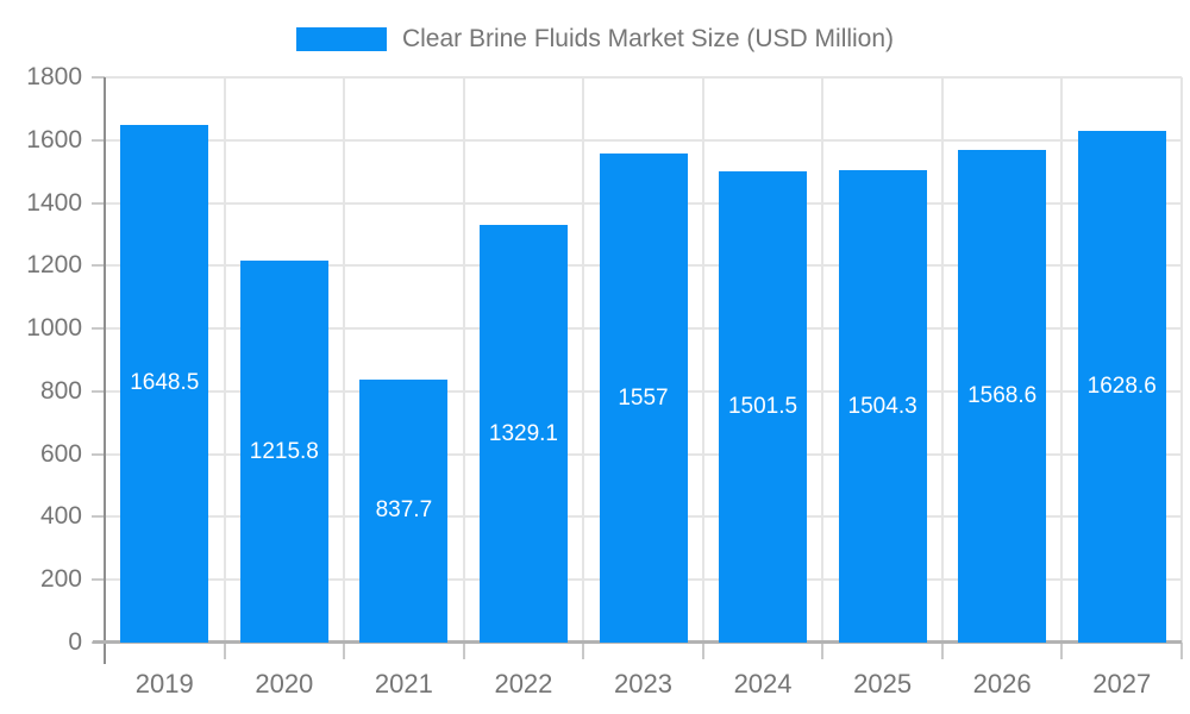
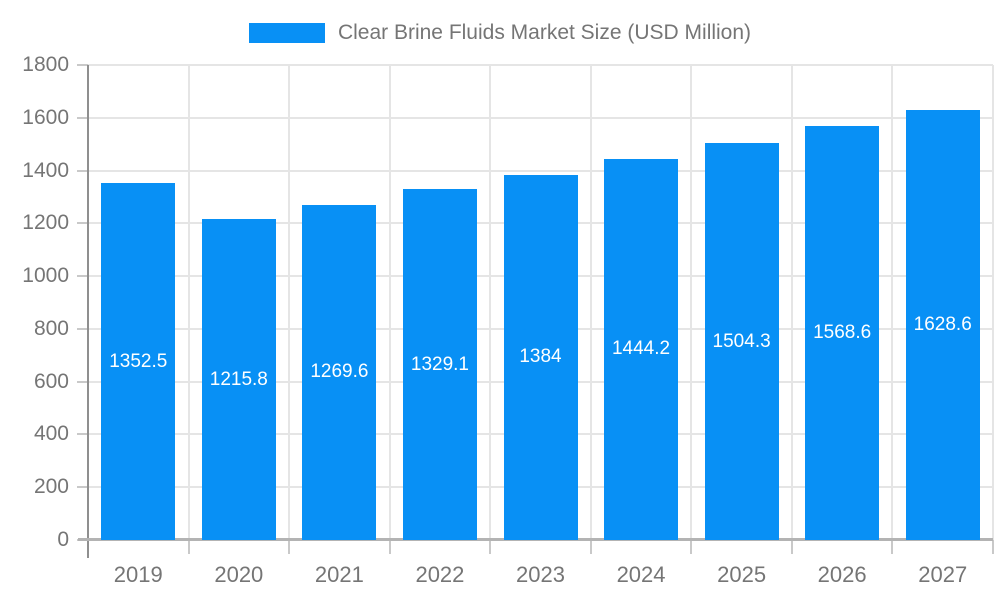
2019: 1648.5 -> 1352.5
2021: 837.7 -> 1269.6
2023: 1557 -> 1384
2024: 1501.5 -> 1444.2
